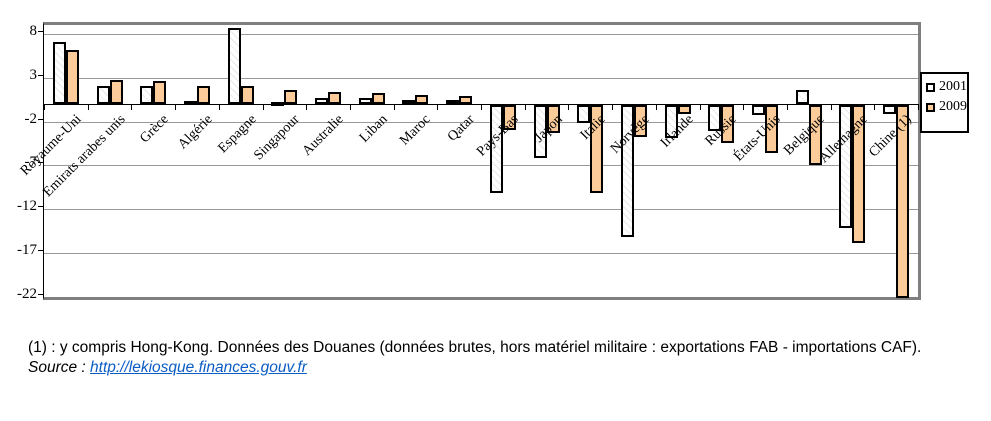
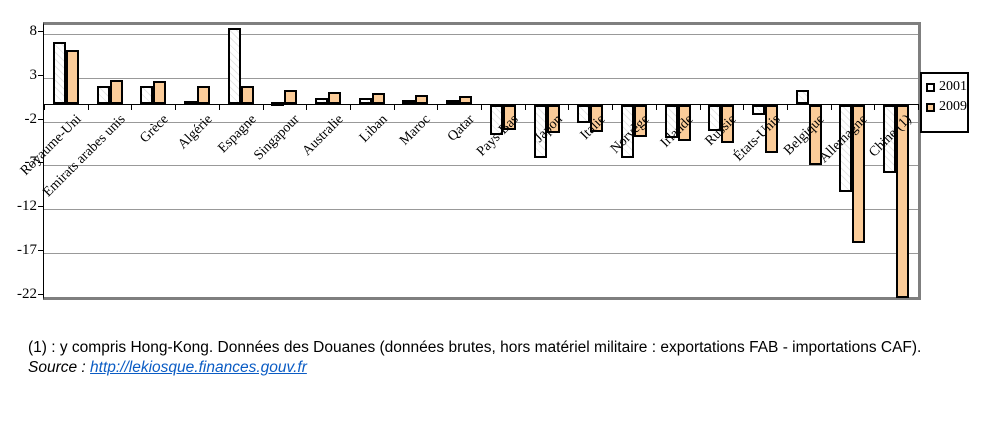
2001/Pays-Bas: -10 -> -3
2009/Italie: -10 -> -3
2001/Norvège: -15 -> -6
2009/Irlande: -1 -> -4
2001/Allemagne: -14 -> -10
2001/Chine (1): -1 -> -8
